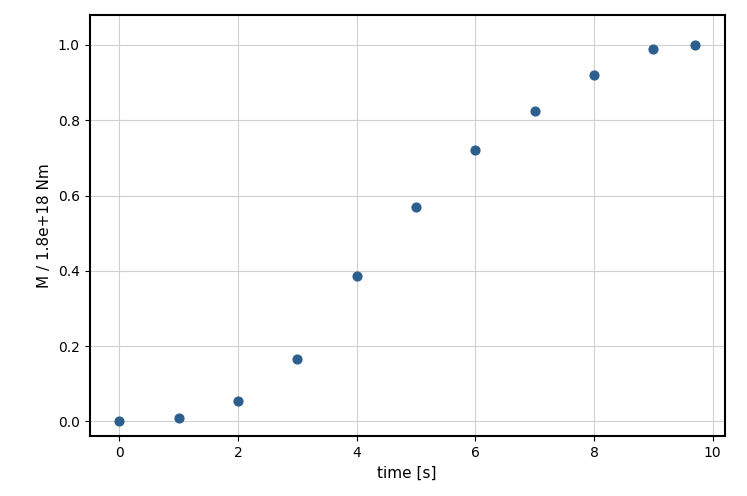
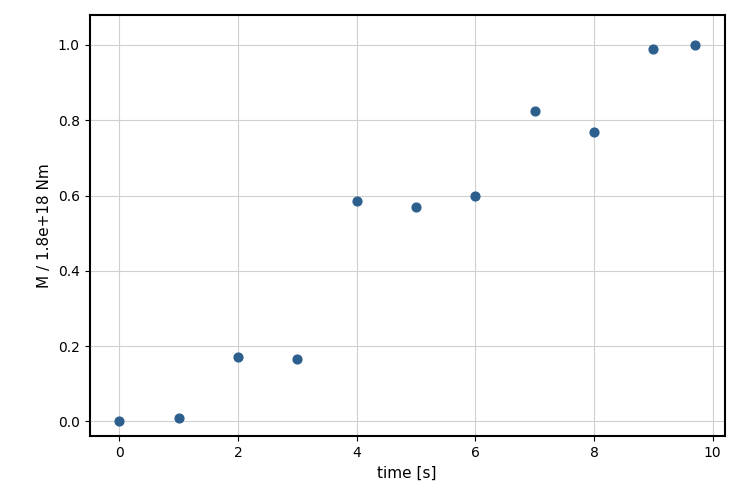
2: 0.055 -> 0.170
4: 0.385 -> 0.585
6: 0.720 -> 0.600
8: 0.920 -> 0.770
